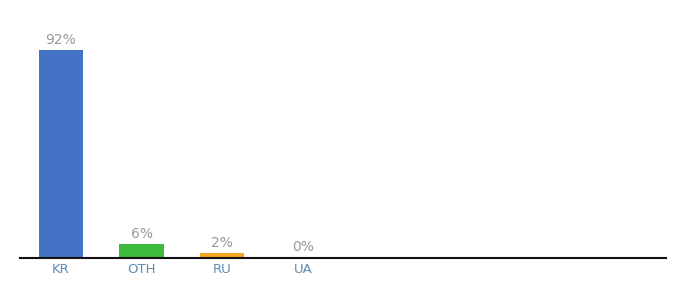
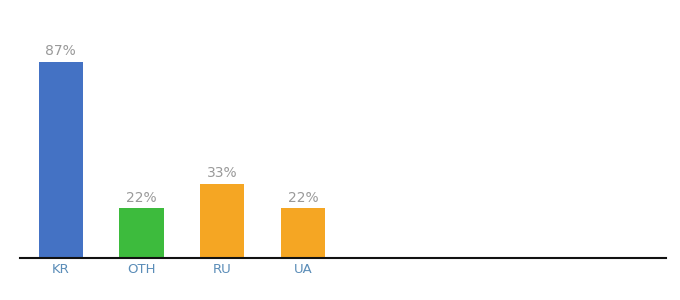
KR: 92% -> 87%
OTH: 6% -> 22%
RU: 2% -> 33%
UA: 0% -> 22%
